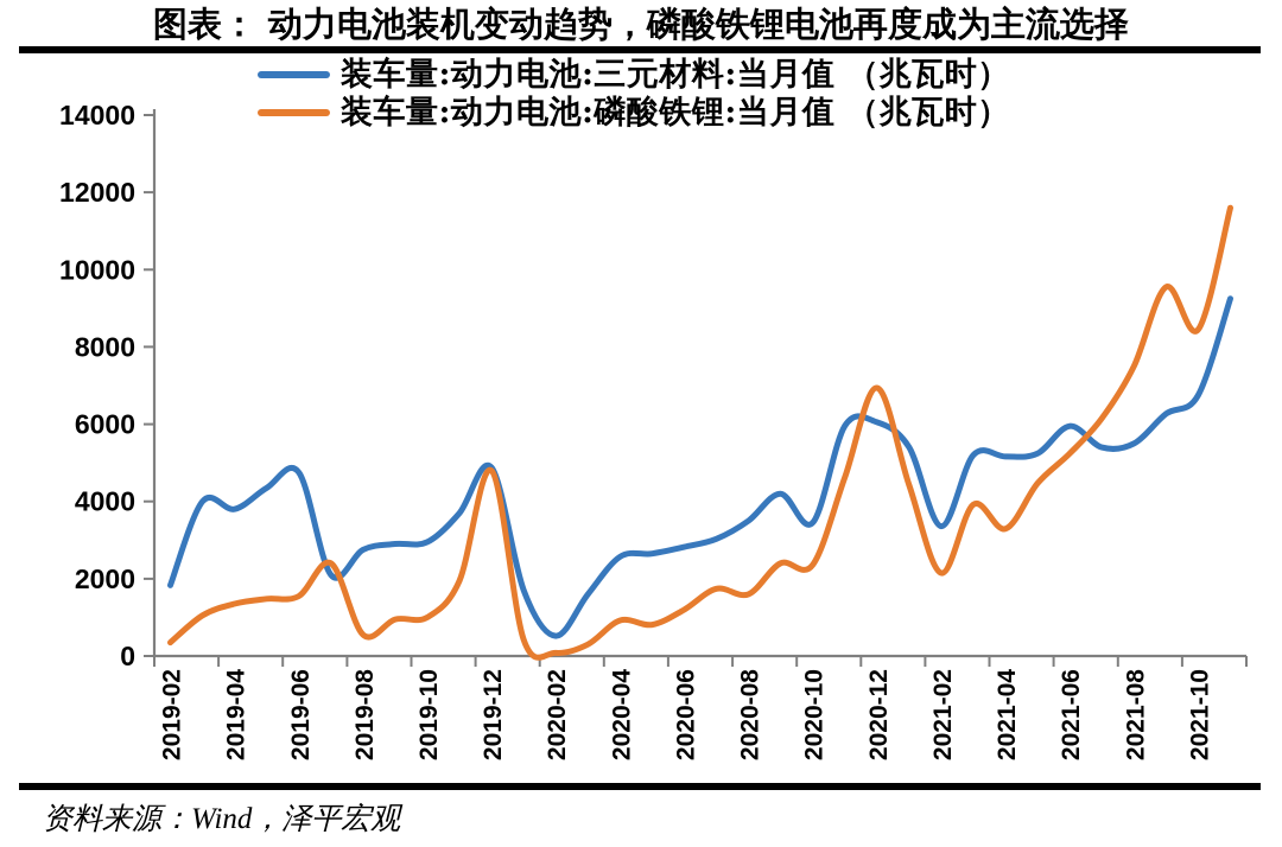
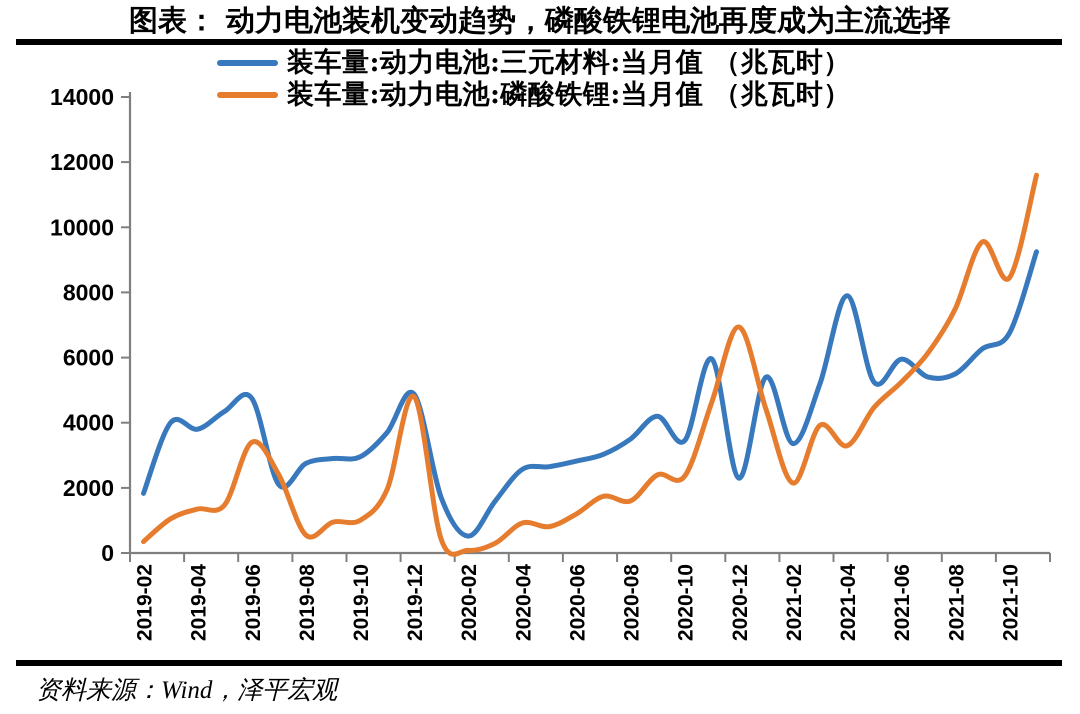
装车量:动力电池:磷酸铁锂:当月值 （兆瓦时）/2019-06: 1600 -> 3400
装车量:动力电池:三元材料:当月值 （兆瓦时）/2020-12: 6000 -> 2300
装车量:动力电池:三元材料:当月值 （兆瓦时）/2021-04: 5200 -> 7900
